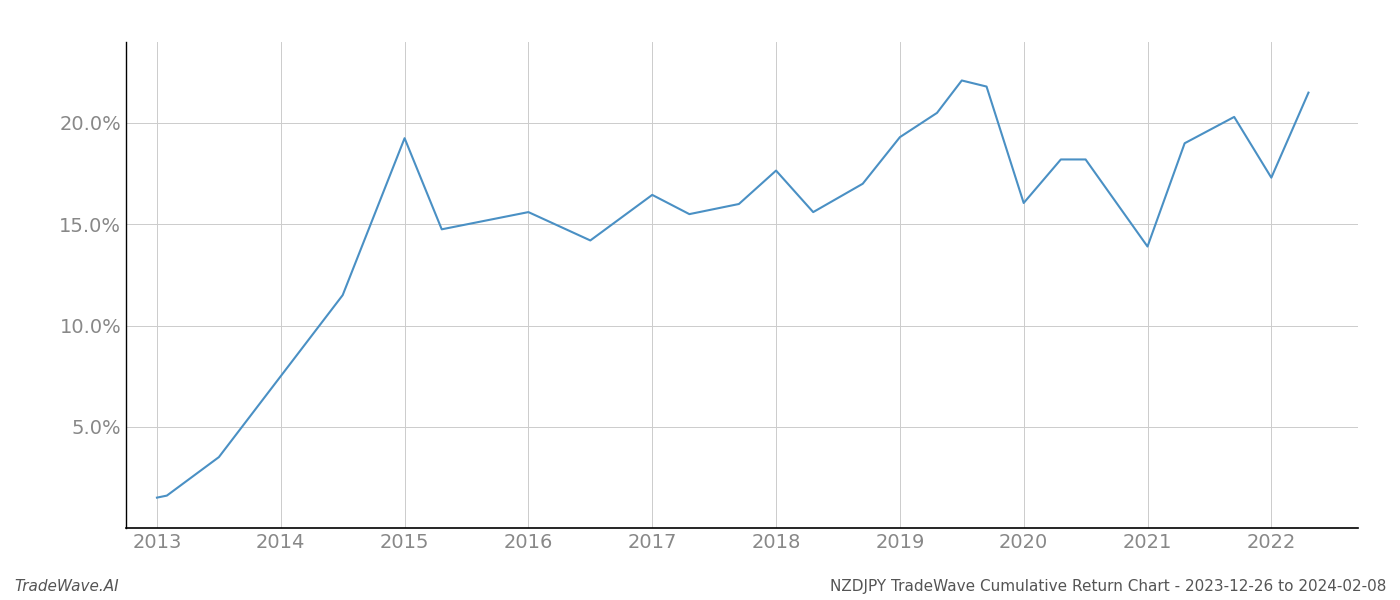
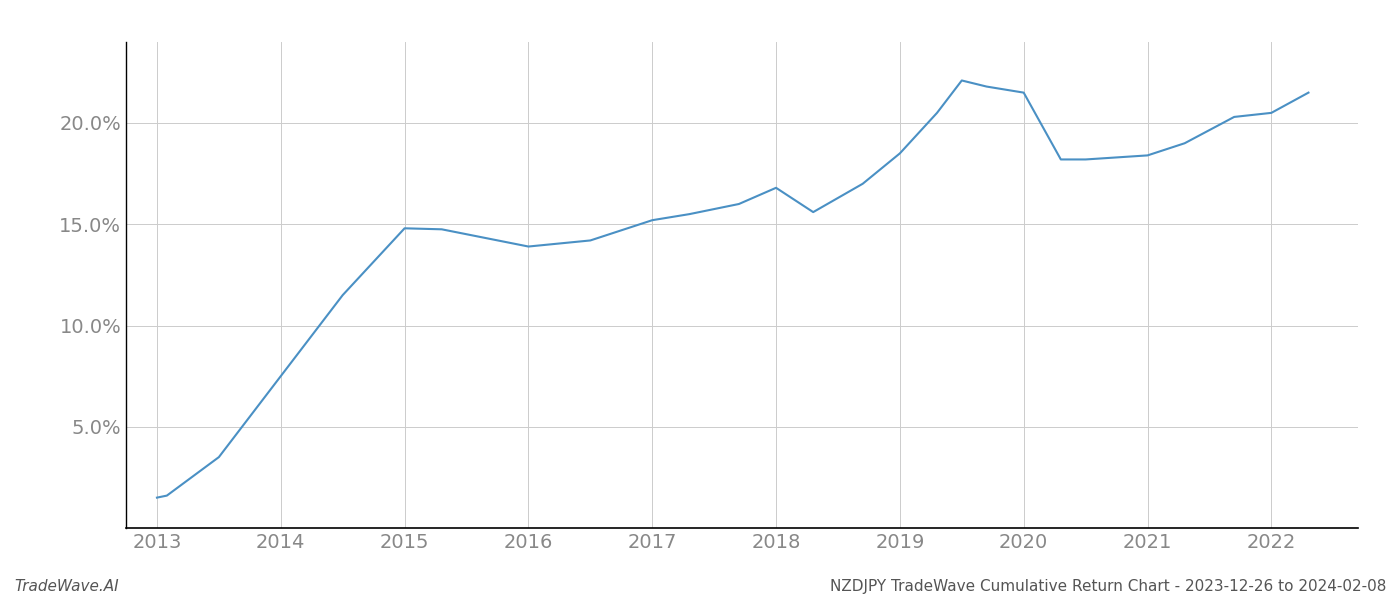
2015: 19.25% -> 14.80%
2016: 15.60% -> 13.90%
2017: 16.45% -> 15.20%
2018: 17.65% -> 16.80%
2019: 19.30% -> 18.50%
2020: 16.05% -> 21.50%
2021: 13.90% -> 18.40%
2022: 17.30% -> 20.50%
